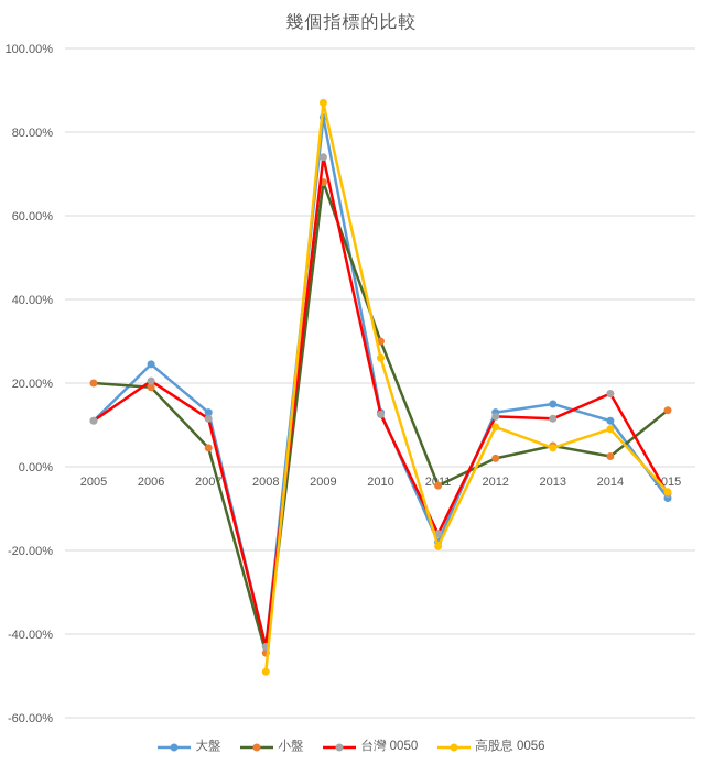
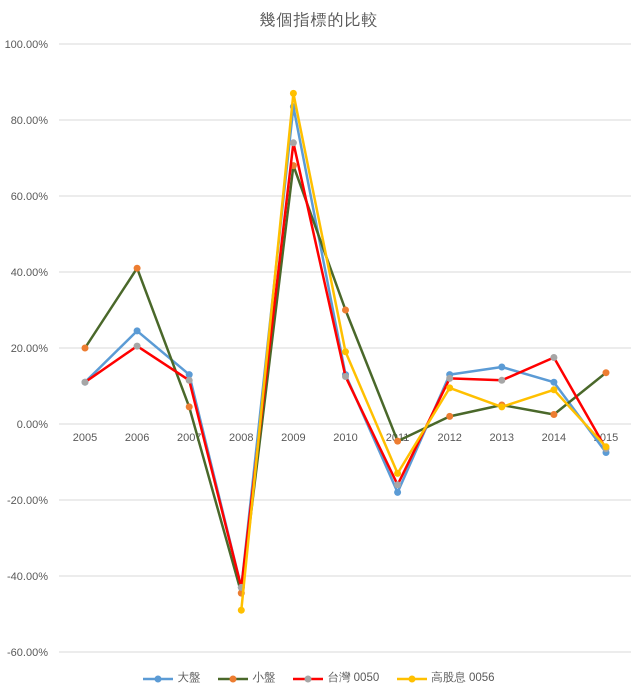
小盤/2006: 19% -> 41%
高股息 0056/2010: 26% -> 19%
高股息 0056/2011: -19% -> -13%
